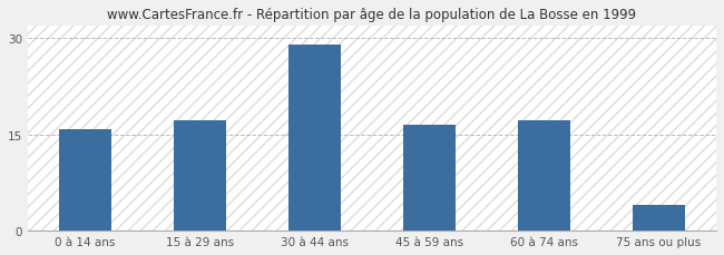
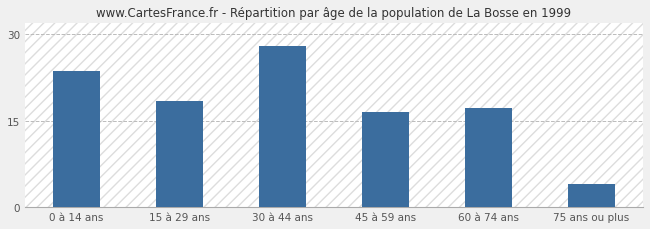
0 à 14 ans: 15.8 -> 23.6
15 à 29 ans: 17.2 -> 18.4
30 à 44 ans: 29.0 -> 28.0
